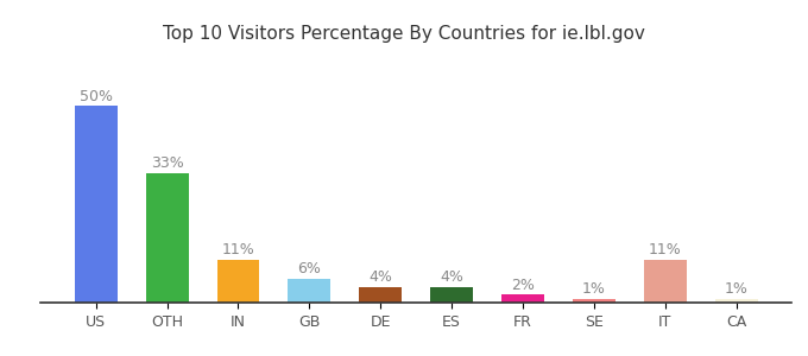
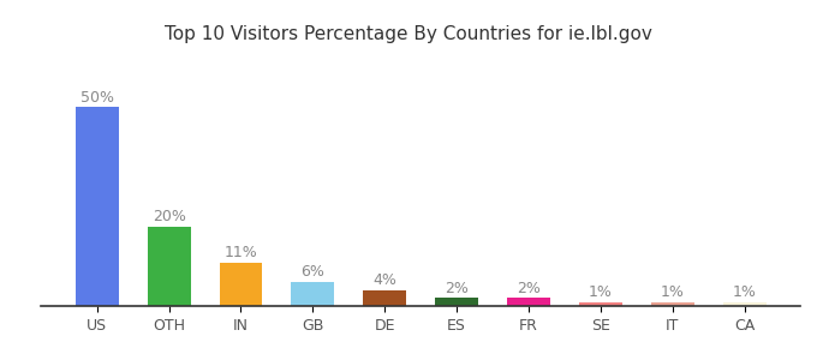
OTH: 33% -> 20%
ES: 4% -> 2%
IT: 11% -> 1%
